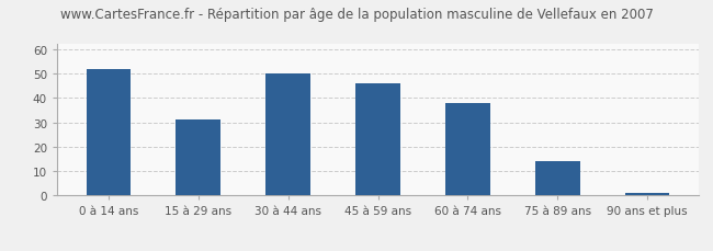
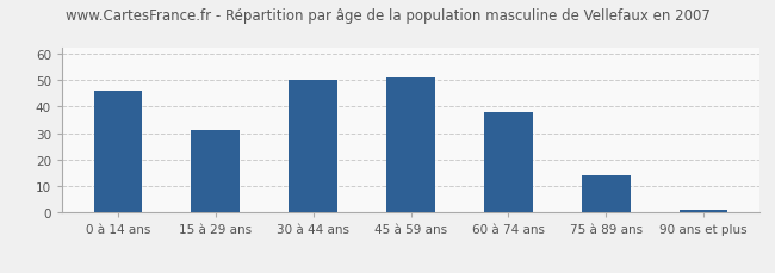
0 à 14 ans: 52 -> 46
45 à 59 ans: 46 -> 51
